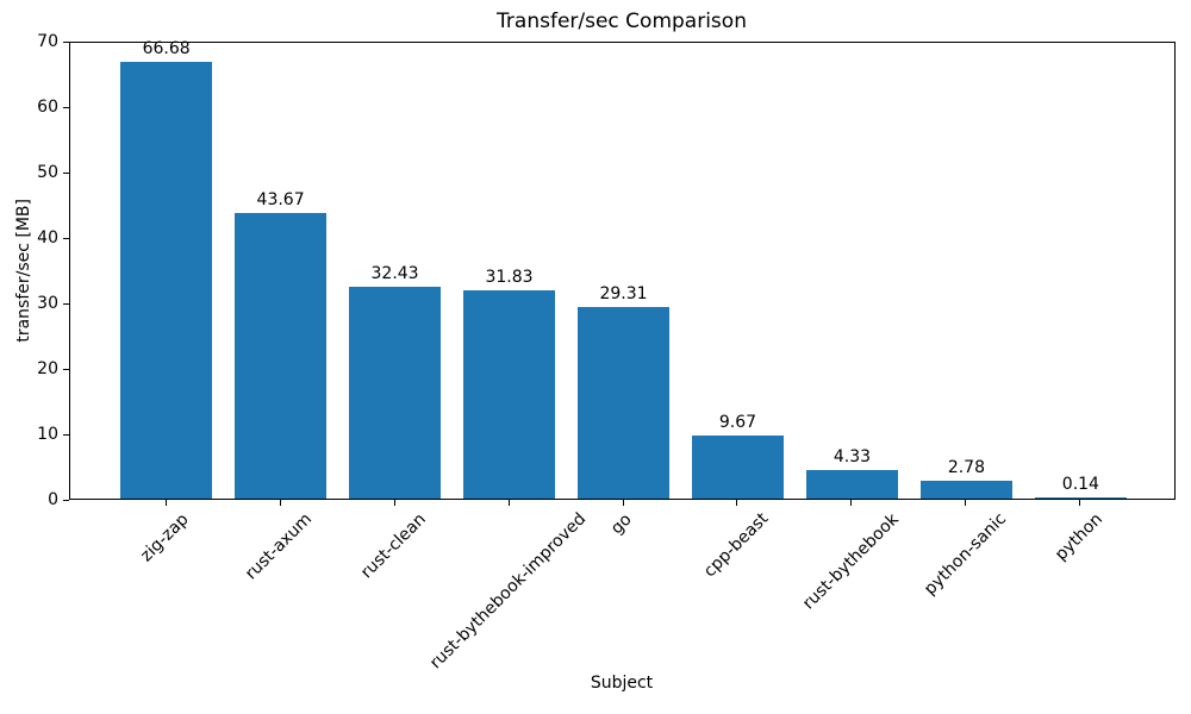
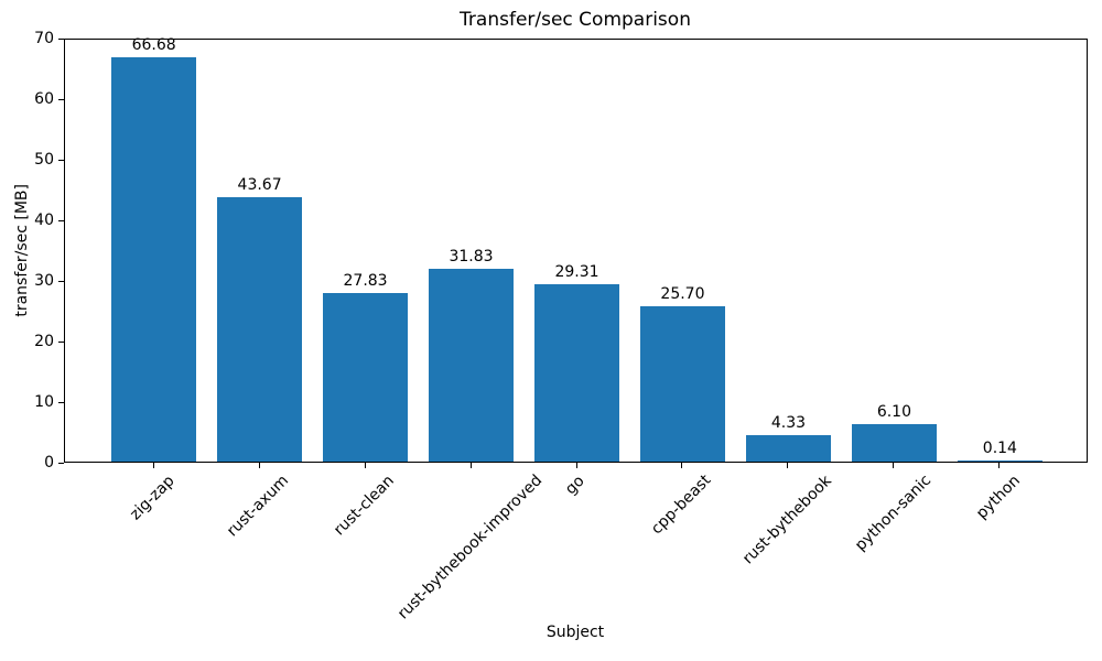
rust-clean: 32.43 -> 27.83
cpp-beast: 9.67 -> 25.70
python-sanic: 2.78 -> 6.10
